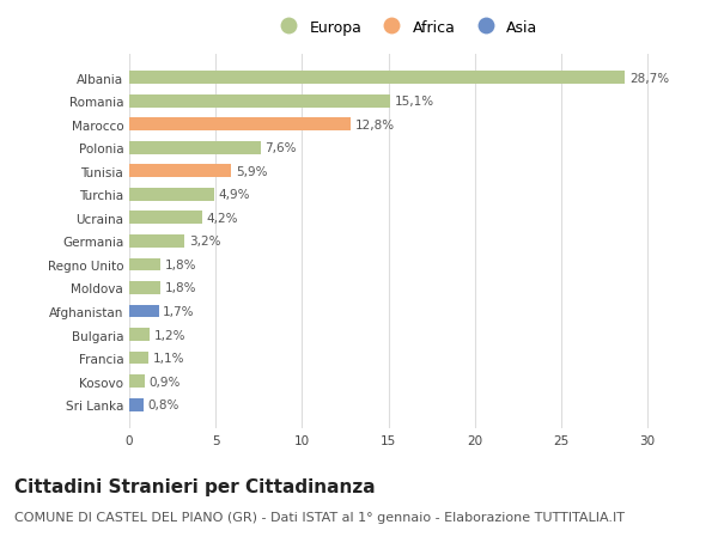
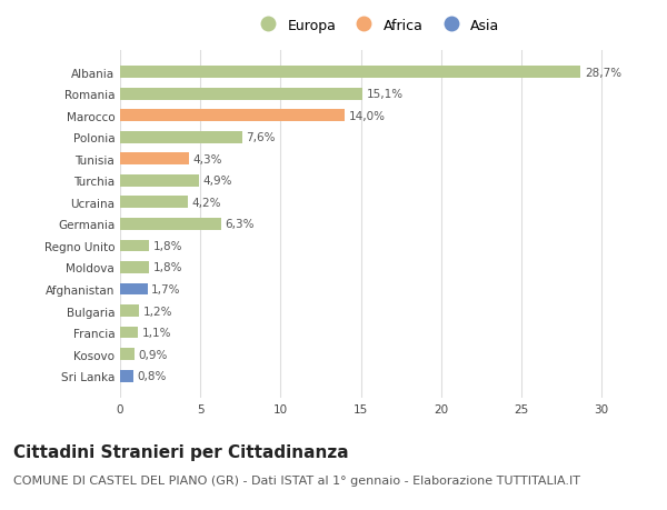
Marocco: 12,8% -> 14,0%
Tunisia: 5,9% -> 4,3%
Germania: 3,2% -> 6,3%
